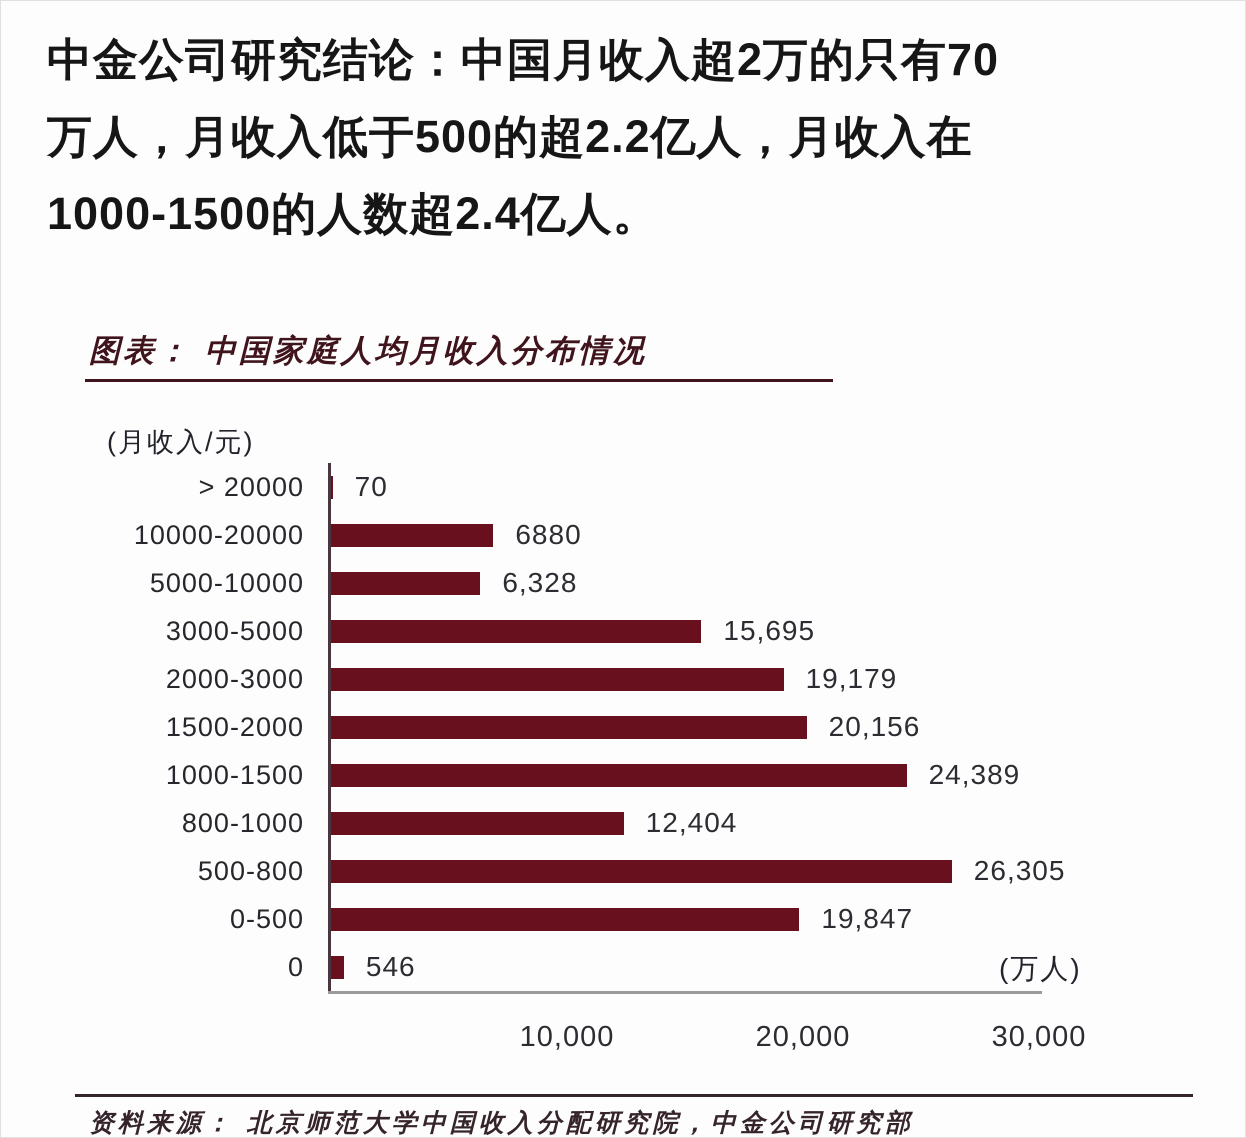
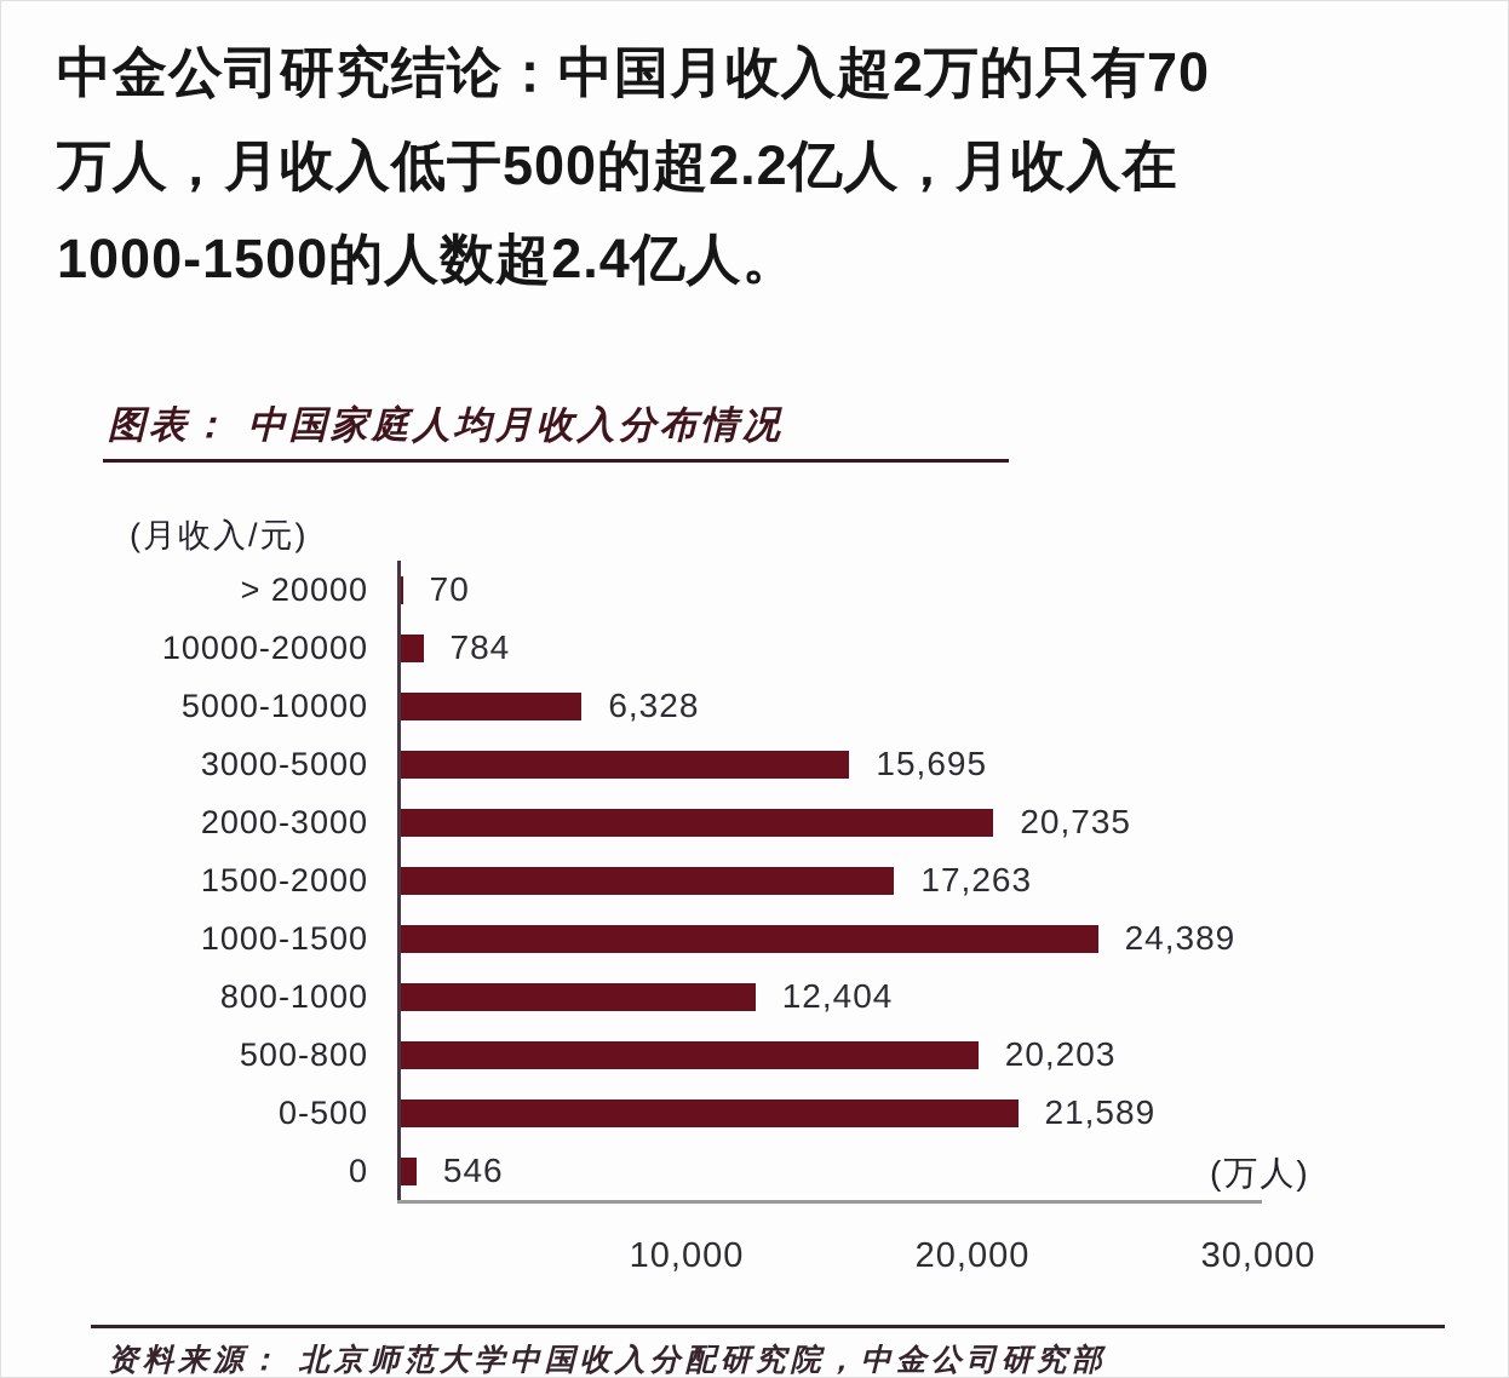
10000-20000: 6880 -> 784
2000-3000: 19,179 -> 20,735
1500-2000: 20,156 -> 17,263
500-800: 26,305 -> 20,203
0-500: 19,847 -> 21,589
